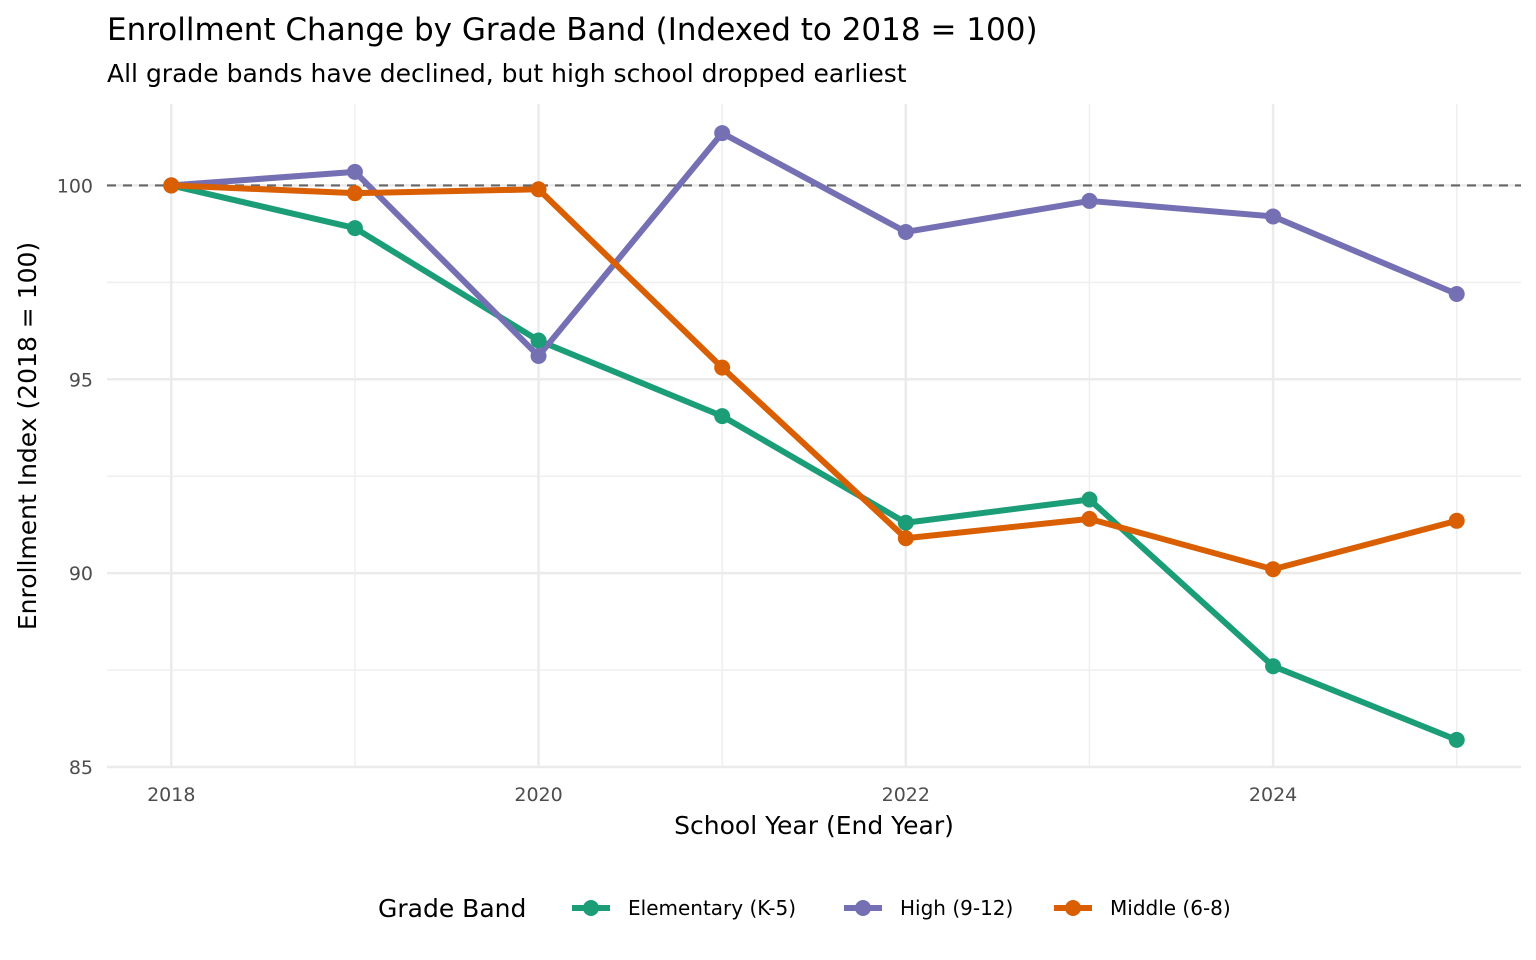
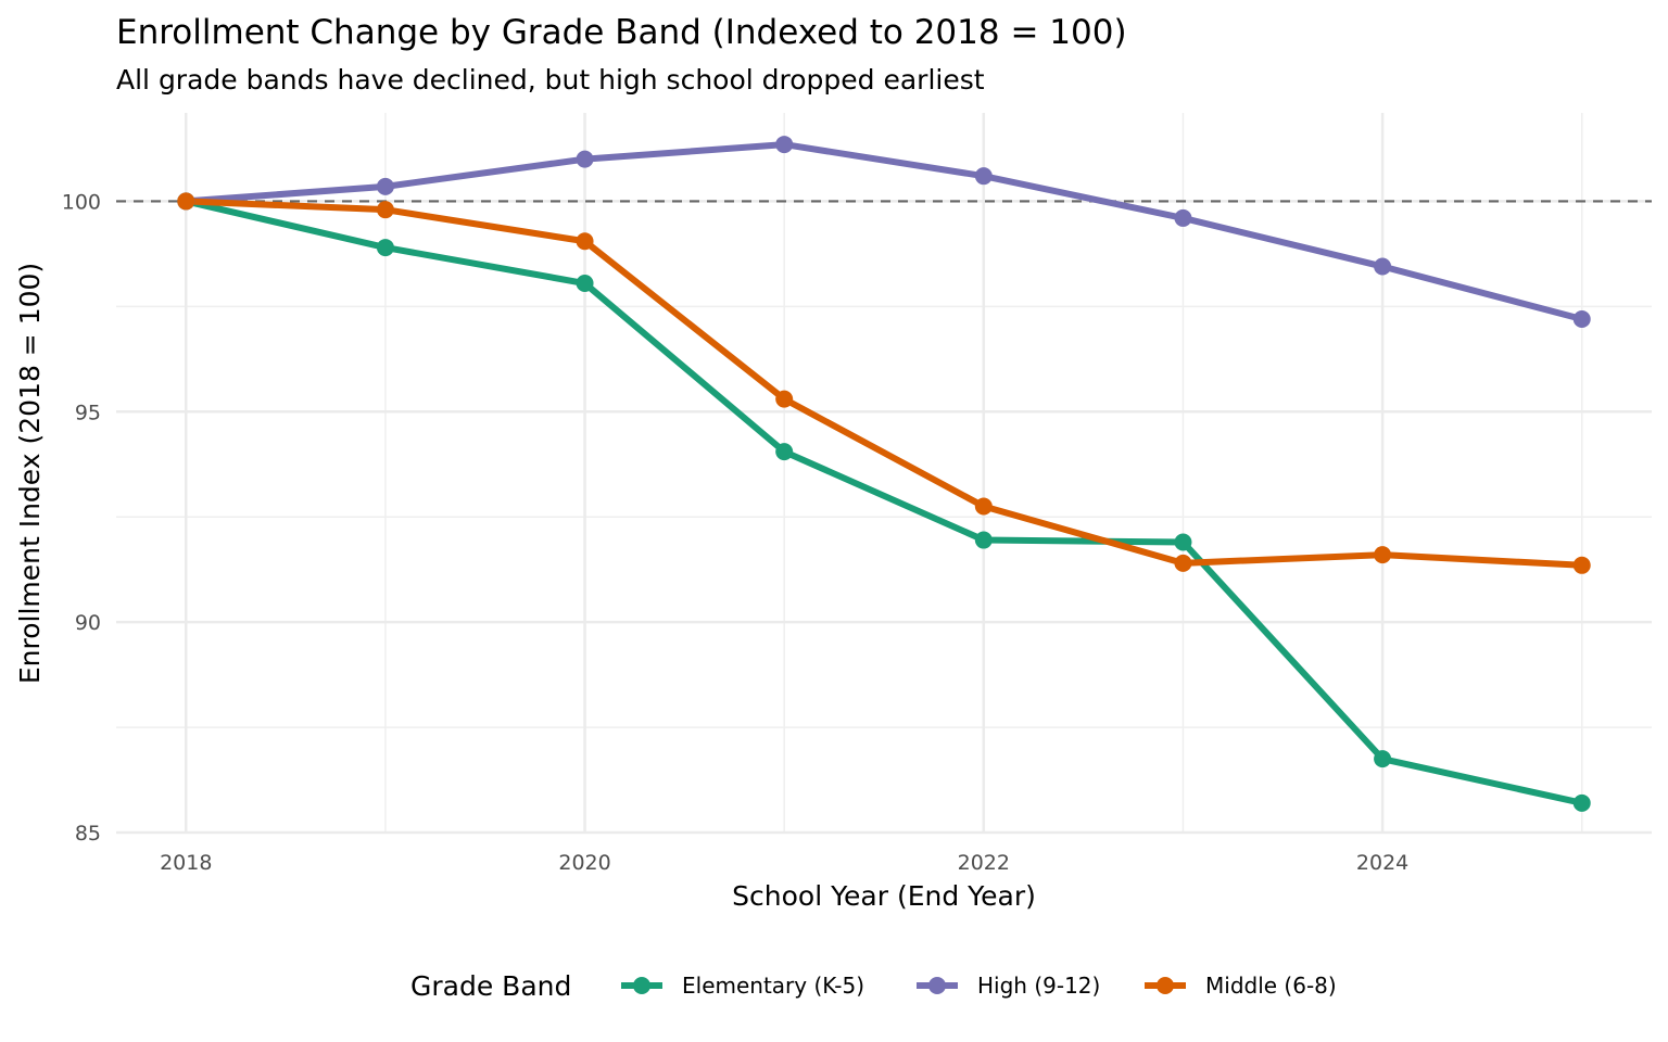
Elementary (K-5)/2020: 96.0 -> 98.0
High (9-12)/2020: 95.6 -> 101.0
Middle (6-8)/2020: 99.9 -> 99.0
Elementary (K-5)/2022: 91.3 -> 92.0
High (9-12)/2022: 98.8 -> 100.6
Middle (6-8)/2022: 90.9 -> 92.8
Elementary (K-5)/2024: 87.6 -> 86.8
High (9-12)/2024: 99.2 -> 98.5
Middle (6-8)/2024: 90.1 -> 91.6
